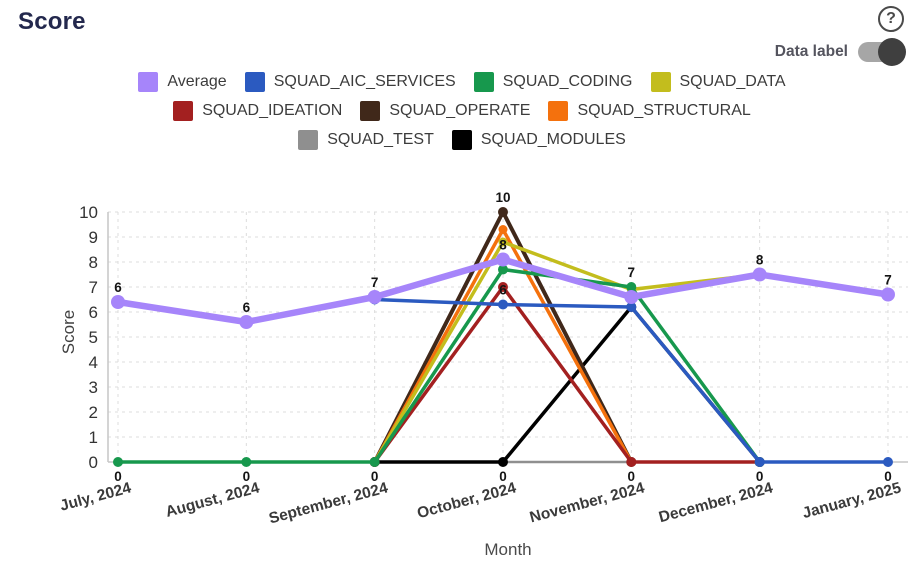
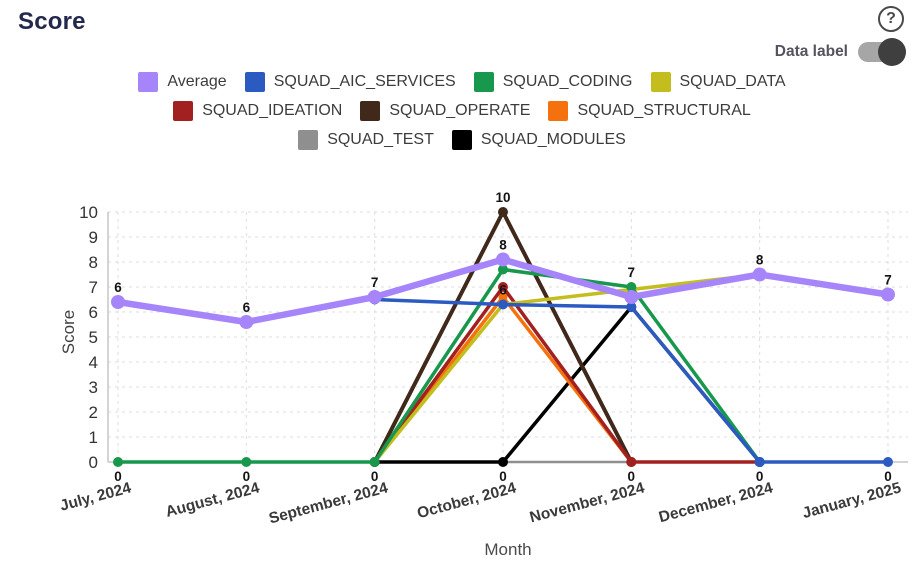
SQUAD_DATA/October, 2024: 8.8 -> 6.3
SQUAD_STRUCTURAL/October, 2024: 9.3 -> 6.6
